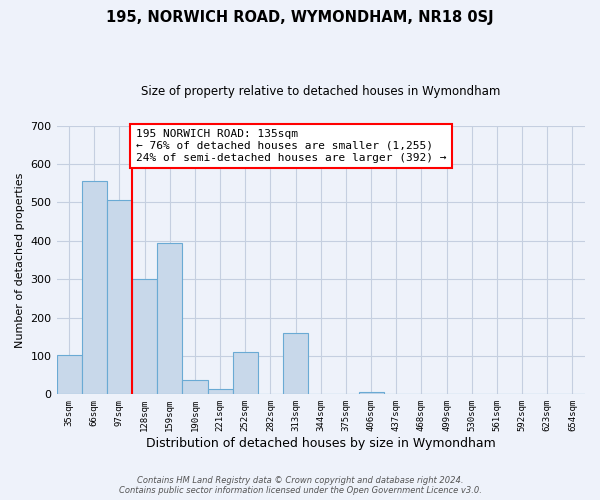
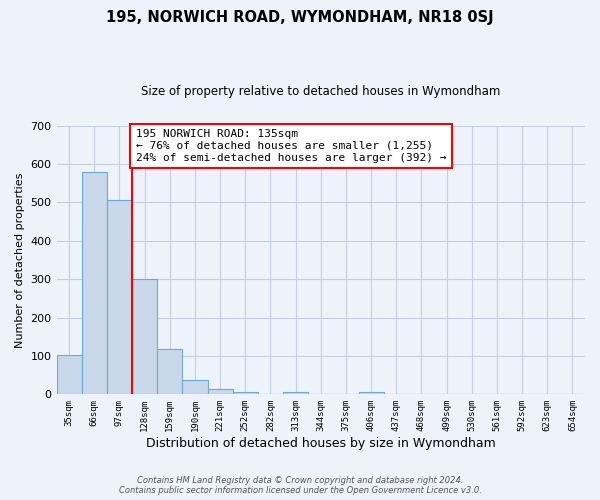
66sqm: 555 -> 578
159sqm: 395 -> 118
252sqm: 110 -> 5
313sqm: 160 -> 5
